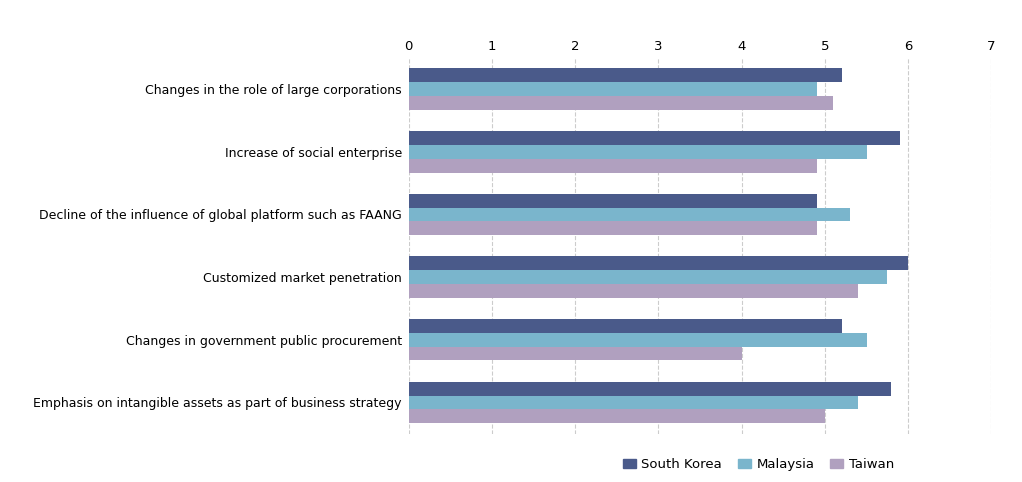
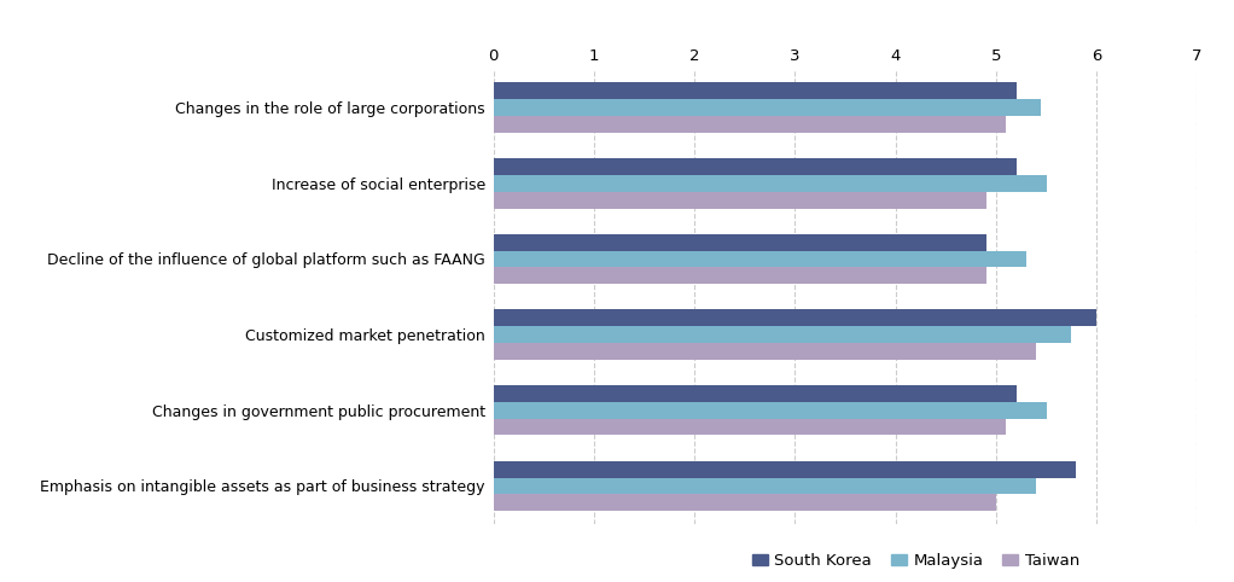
Malaysia/Changes in the role of large corporations: 4.90 -> 5.45
South Korea/Increase of social enterprise: 5.9 -> 5.2
Taiwan/Changes in government public procurement: 4.0 -> 5.1
